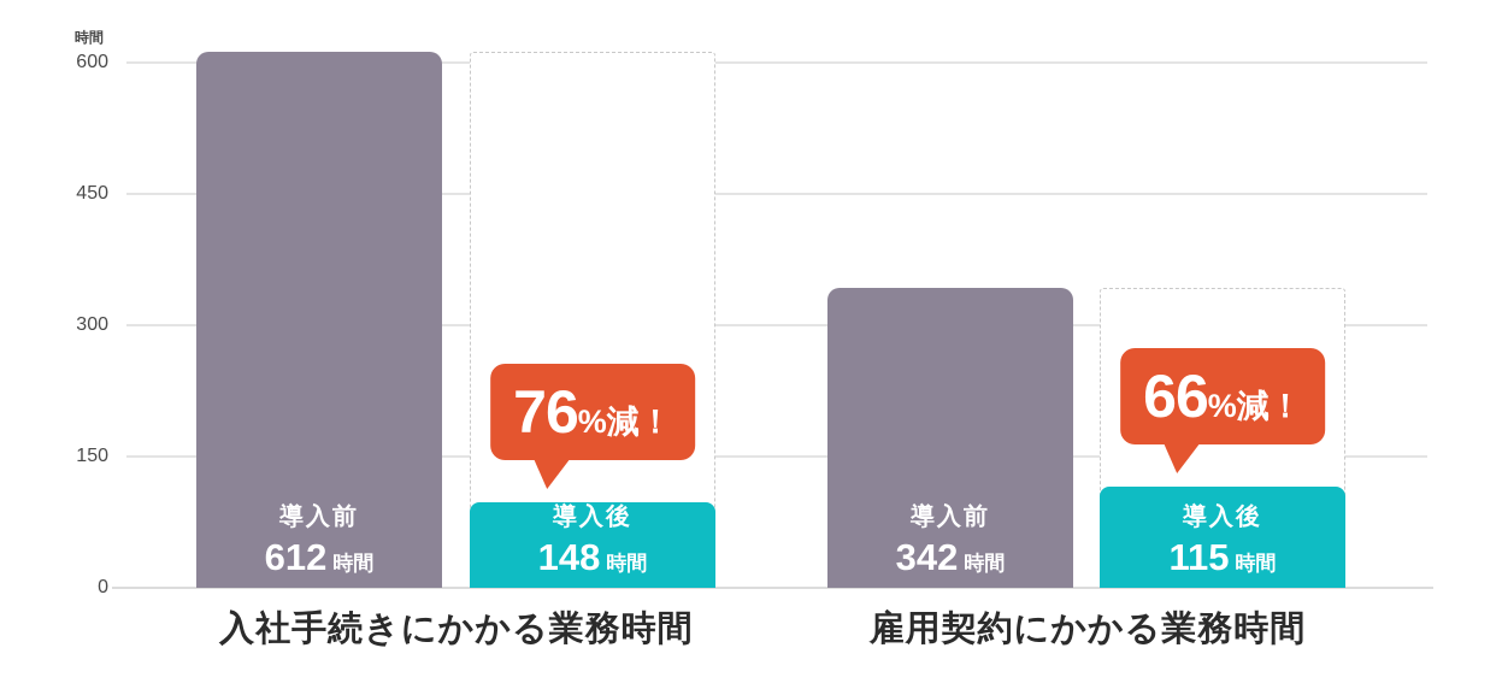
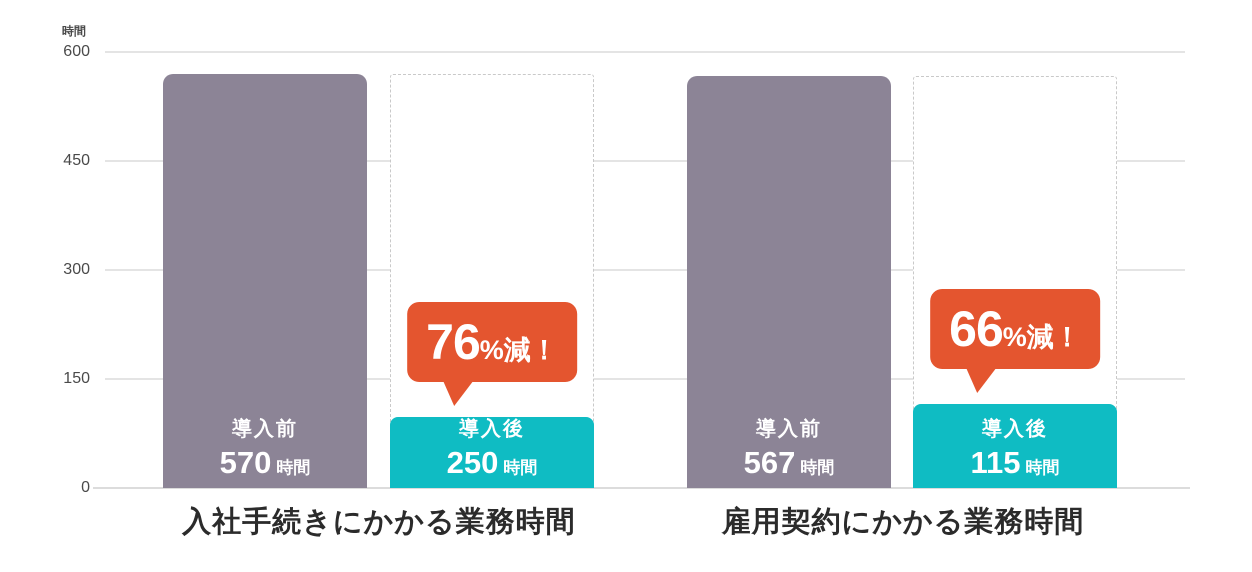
導入前/入社手続きにかかる業務時間: 612 -> 570
導入後/入社手続きにかかる業務時間: 148 -> 250
導入前/雇用契約にかかる業務時間: 342 -> 567
